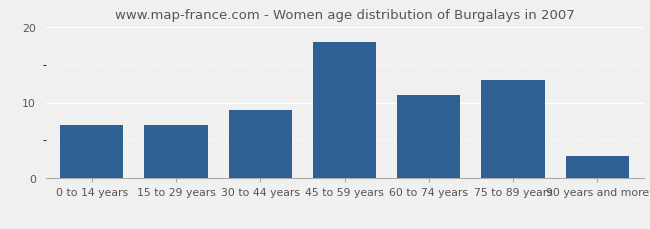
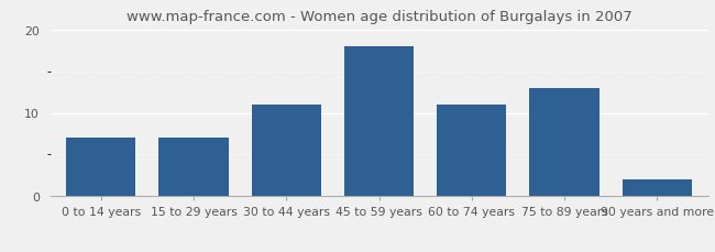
30 to 44 years: 9 -> 11
90 years and more: 3 -> 2
